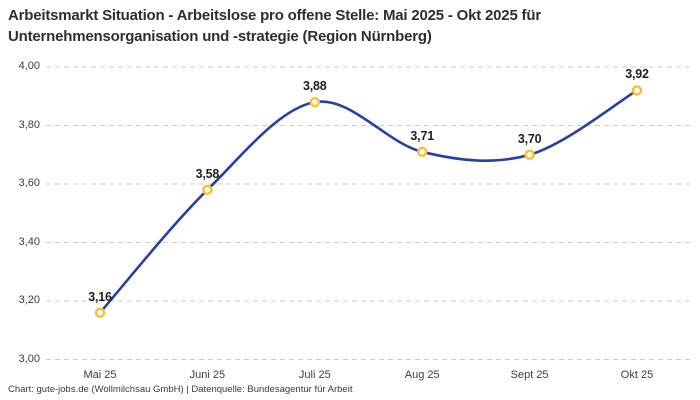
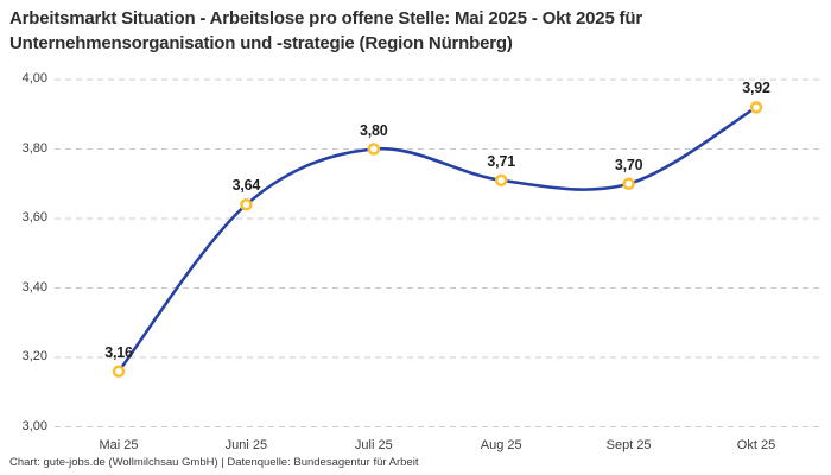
Juni 25: 3,58 -> 3,64
Juli 25: 3,88 -> 3,80
